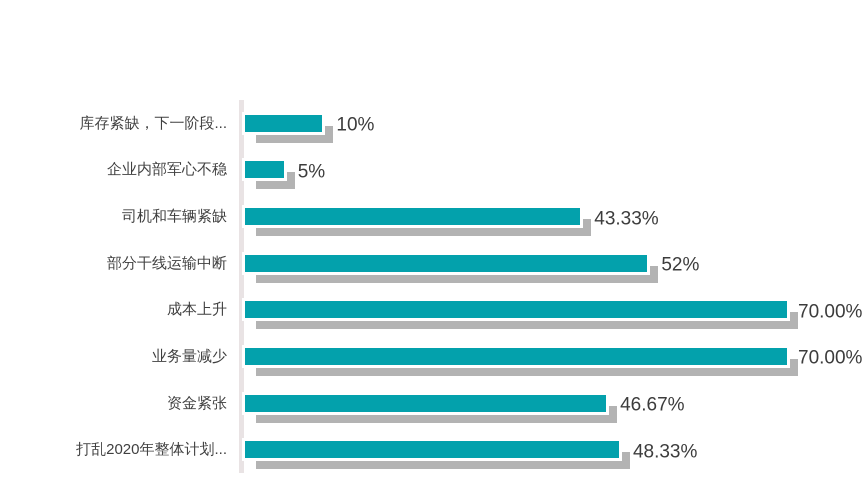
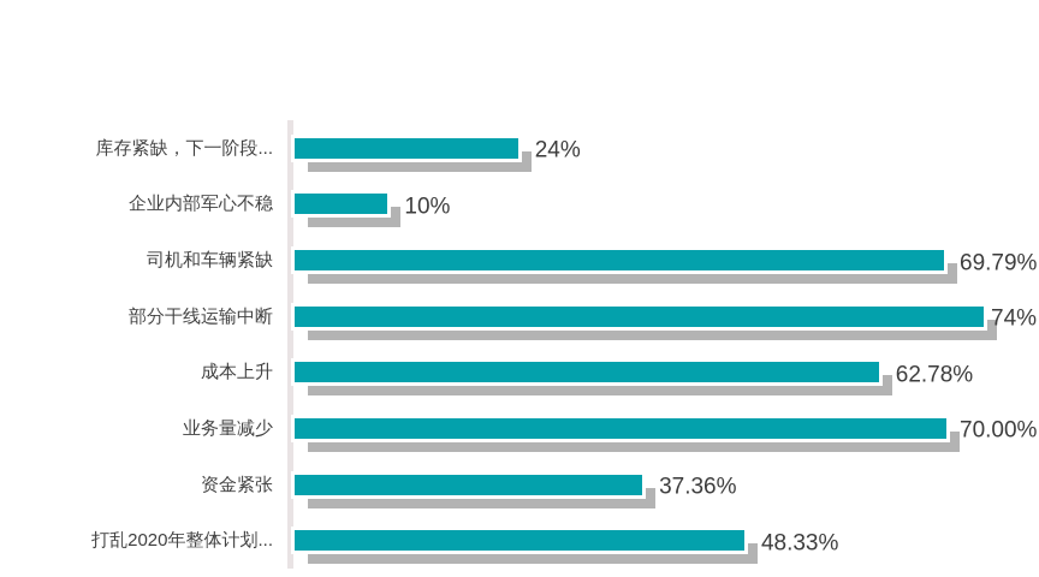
库存紧缺，下一阶段...: 10% -> 24%
企业内部军心不稳: 5% -> 10%
司机和车辆紧缺: 43.33% -> 69.79%
部分干线运输中断: 52% -> 74%
成本上升: 70.00% -> 62.78%
资金紧张: 46.67% -> 37.36%
